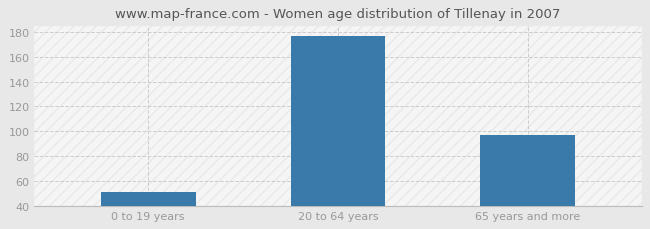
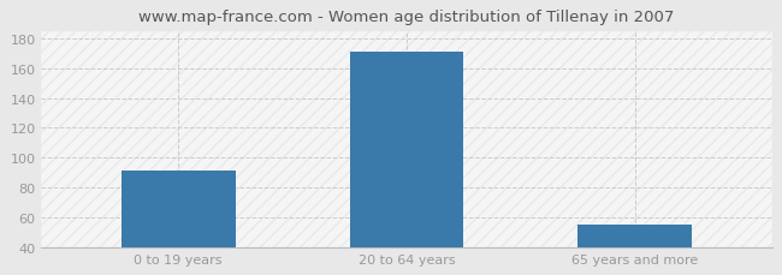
0 to 19 years: 51 -> 91
20 to 64 years: 177 -> 171
65 years and more: 97 -> 55
